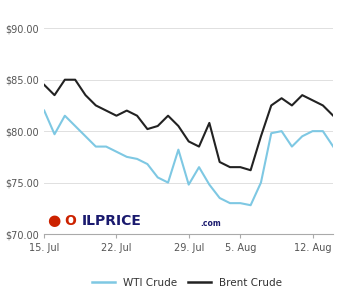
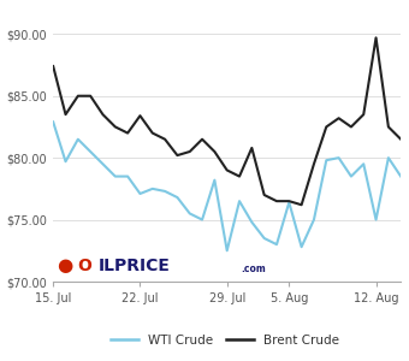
WTI Crude/15. Jul: $82.0 -> $82.9
Brent Crude/15. Jul: $84.5 -> $87.4
WTI Crude/22. Jul: $78.0 -> $77.1
Brent Crude/22. Jul: $81.5 -> $83.4
WTI Crude/29. Jul: $74.8 -> $72.5
WTI Crude/5. Aug: $73.0 -> $76.4
WTI Crude/12. Aug: $80.0 -> $75.0
Brent Crude/12. Aug: $83.0 -> $89.7
